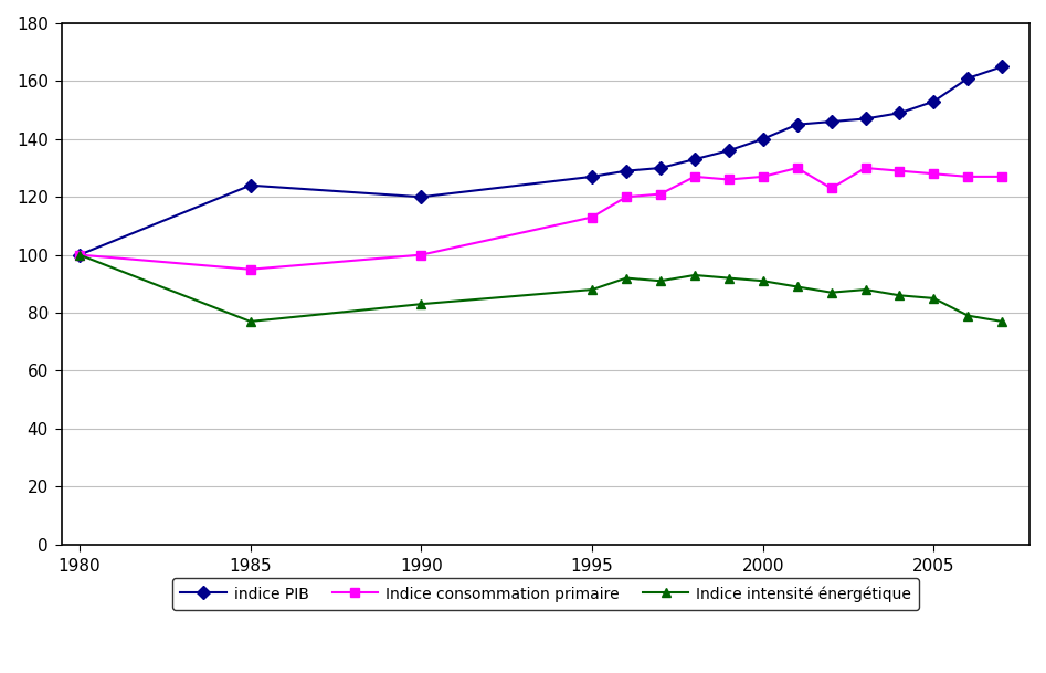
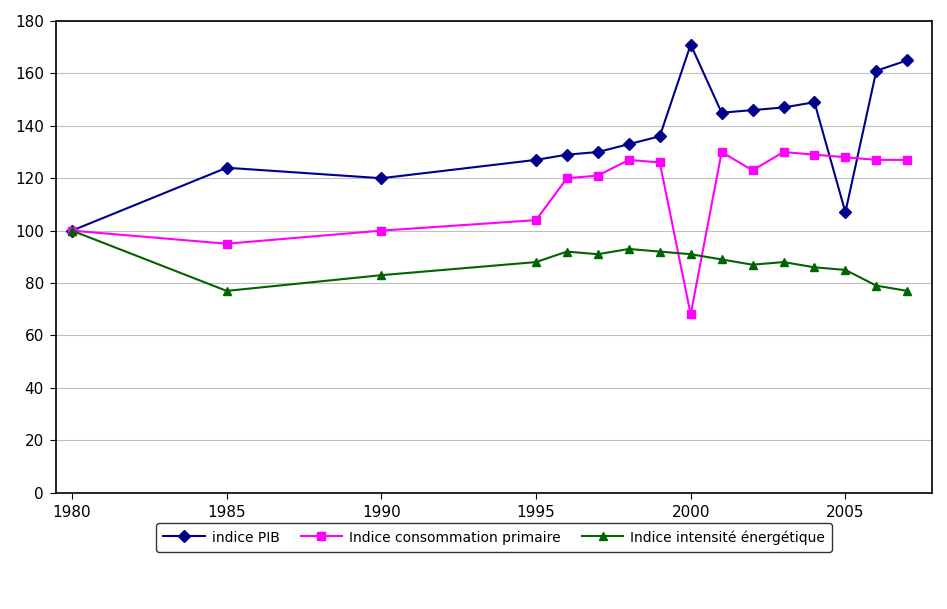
Indice consommation primaire/1995: 113 -> 104
indice PIB/2000: 140 -> 171
Indice consommation primaire/2000: 127 -> 68
indice PIB/2005: 153 -> 107
